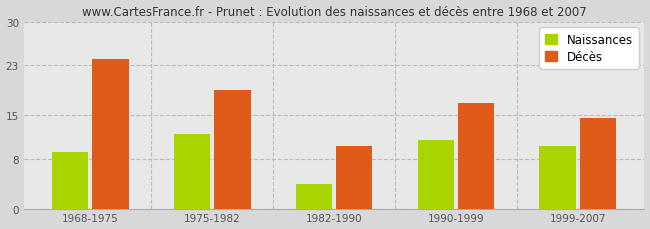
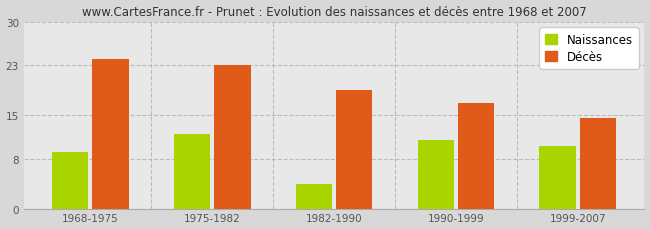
Décès/1975-1982: 19.0 -> 23.0
Décès/1982-1990: 10.0 -> 19.0
